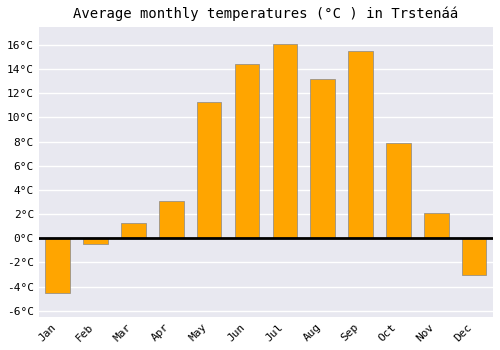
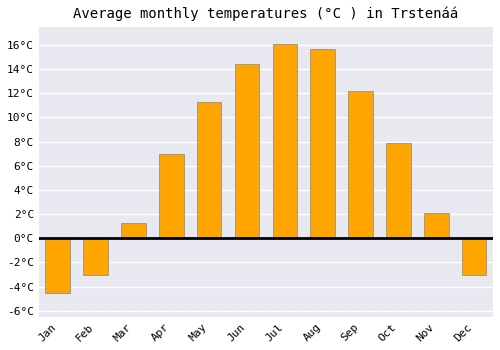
Feb: -0.5°C -> -3.0°C
Apr: 3.1°C -> 7.0°C
Aug: 13.2°C -> 15.7°C
Sep: 15.5°C -> 12.2°C
